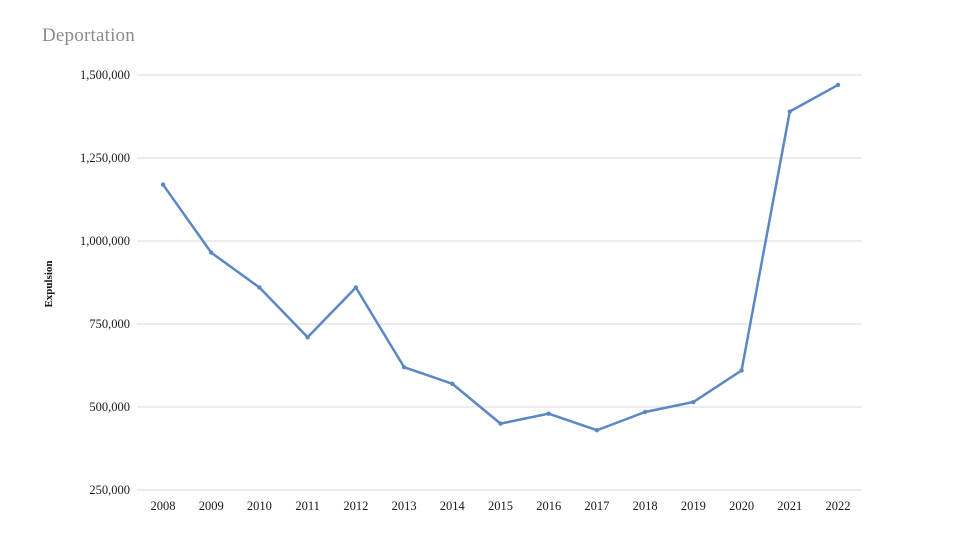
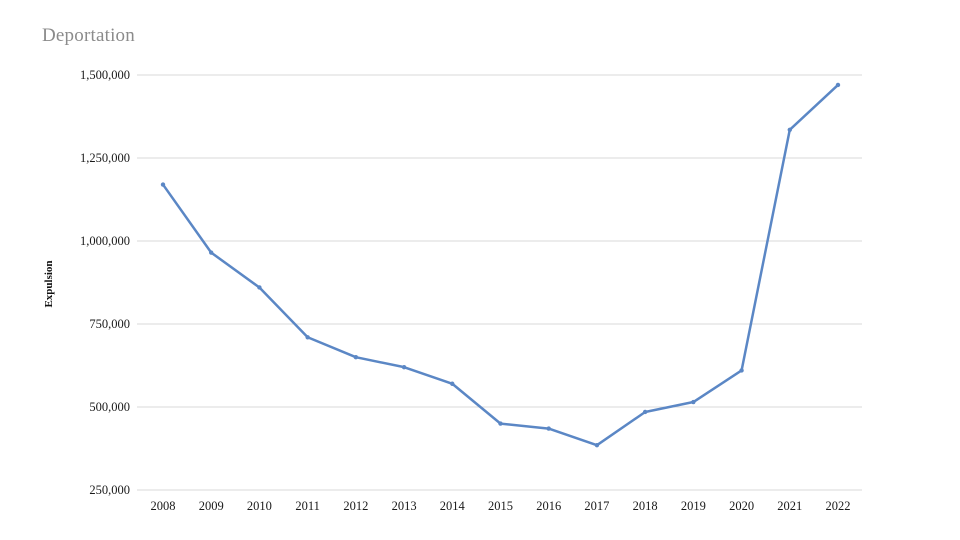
2012: 860000 -> 650000
2016: 480000 -> 440000
2017: 430000 -> 380000
2021: 1390000 -> 1340000
